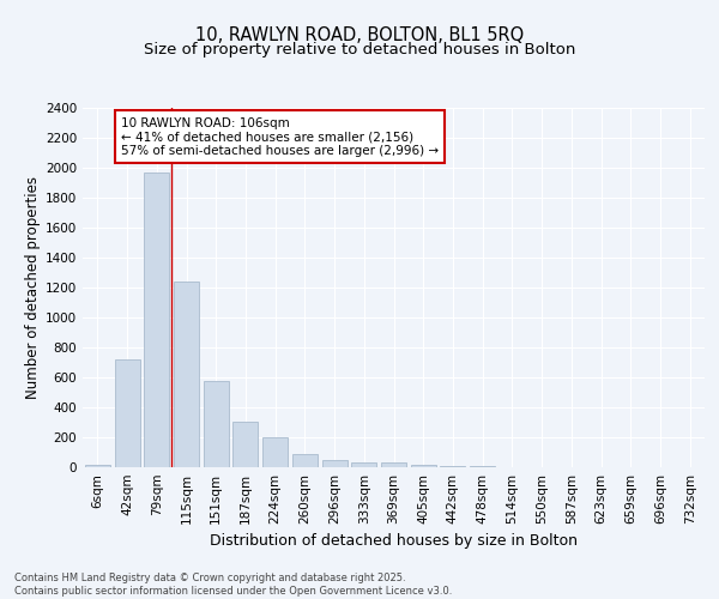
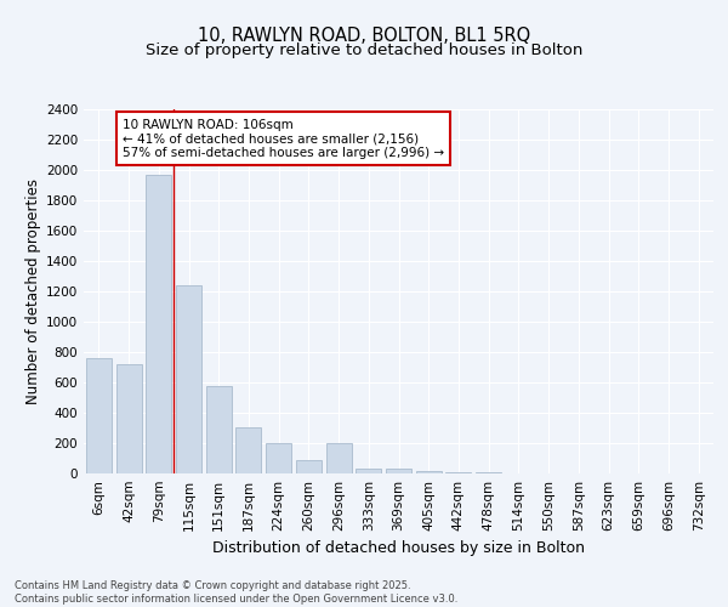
6sqm: 20 -> 760
296sqm: 50 -> 200
